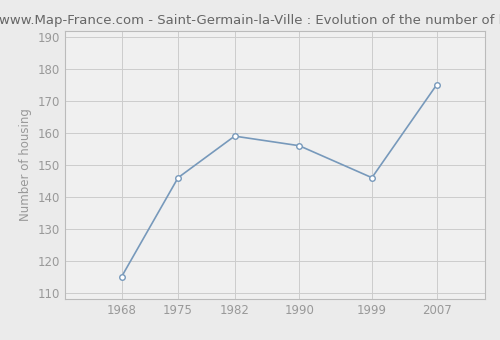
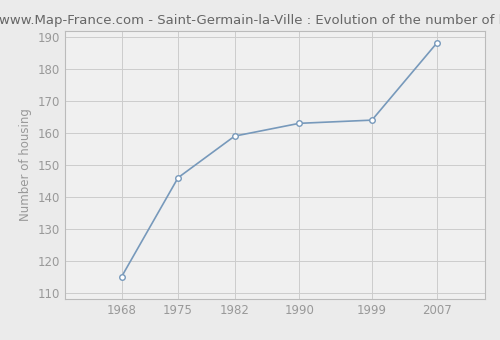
1990: 156 -> 163
1999: 146 -> 164
2007: 175 -> 188
